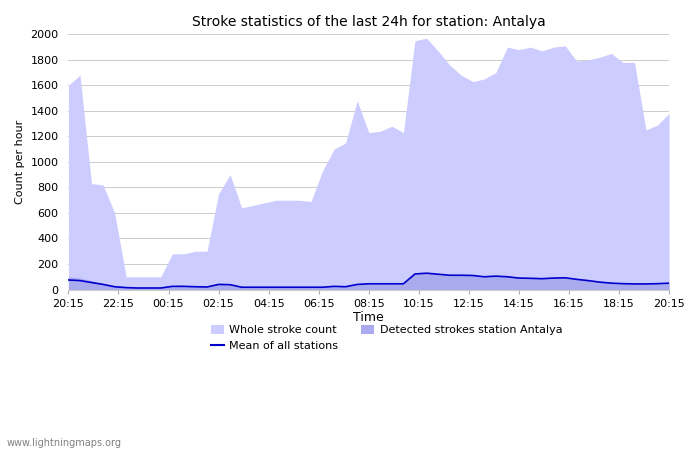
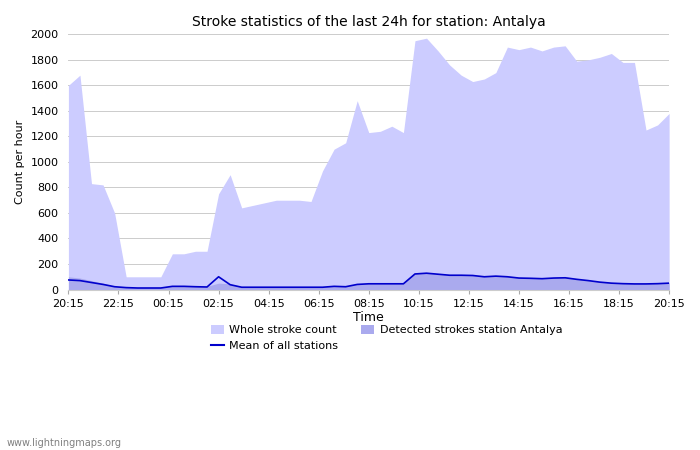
Mean of all stations/02:15: 40 -> 100
